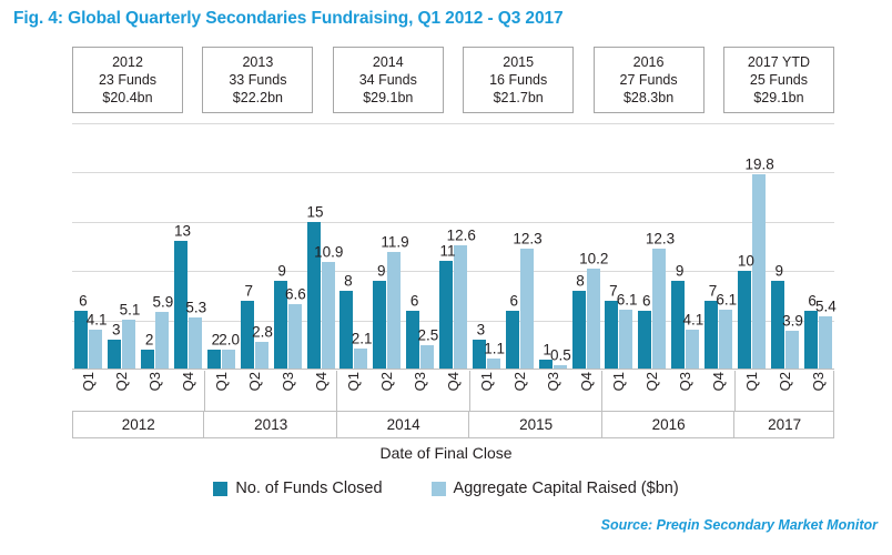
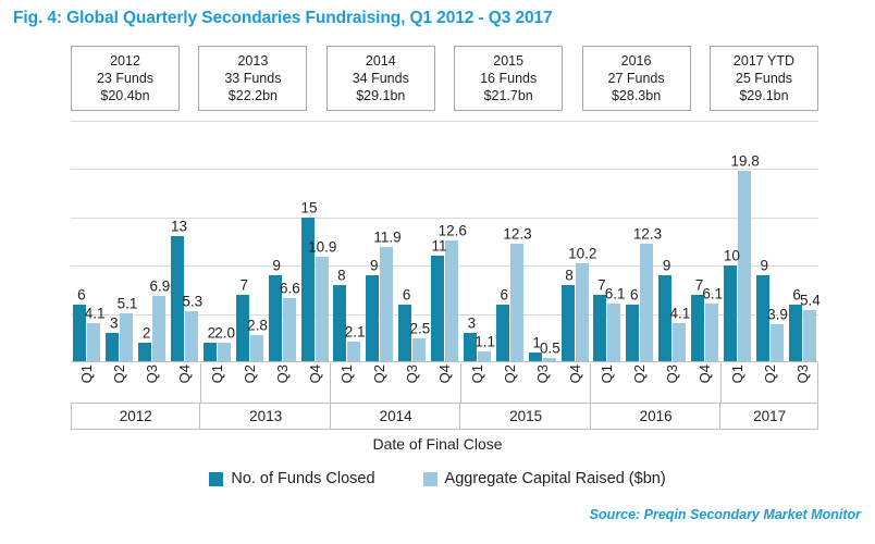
Aggregate Capital Raised ($bn)/Q3 2012: 5.9 -> 6.9
